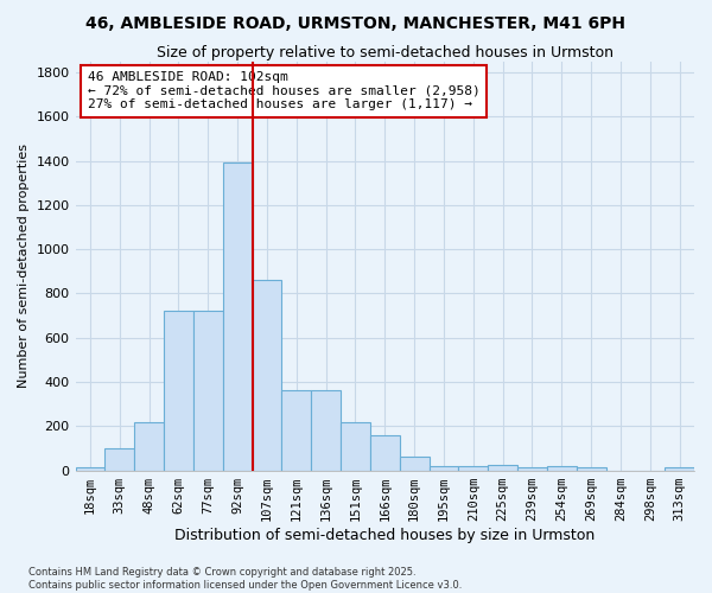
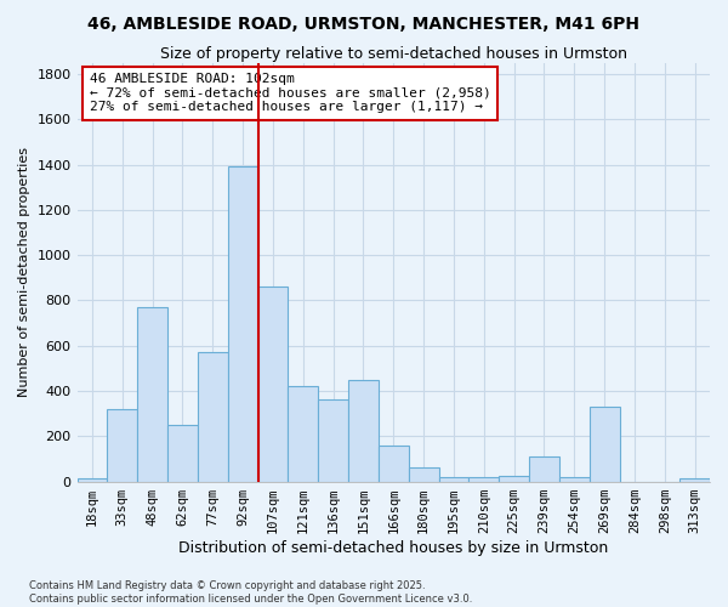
33sqm: 100 -> 320
48sqm: 220 -> 770
62sqm: 720 -> 250
77sqm: 720 -> 570
121sqm: 360 -> 420
151sqm: 220 -> 450
239sqm: 20 -> 110
269sqm: 20 -> 330
